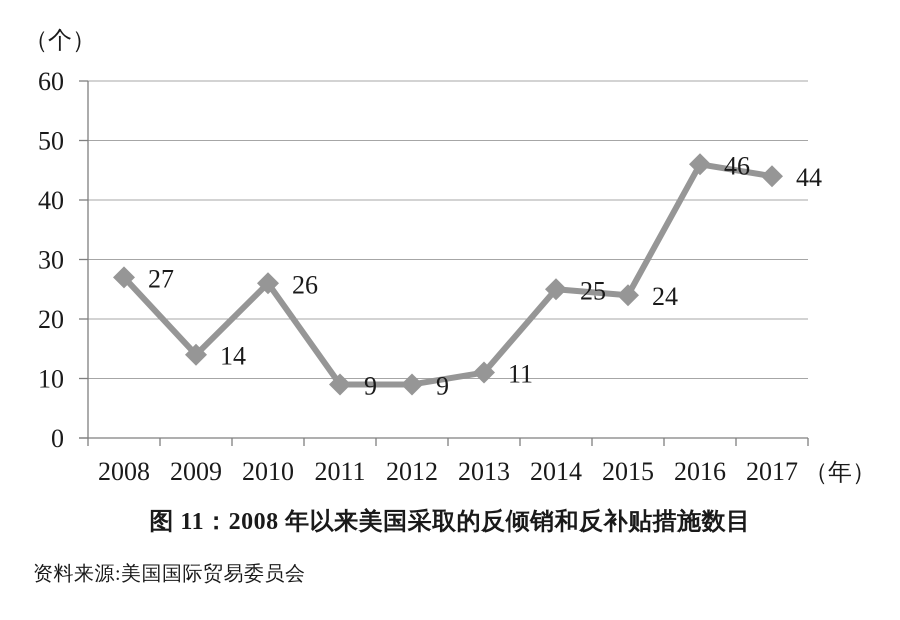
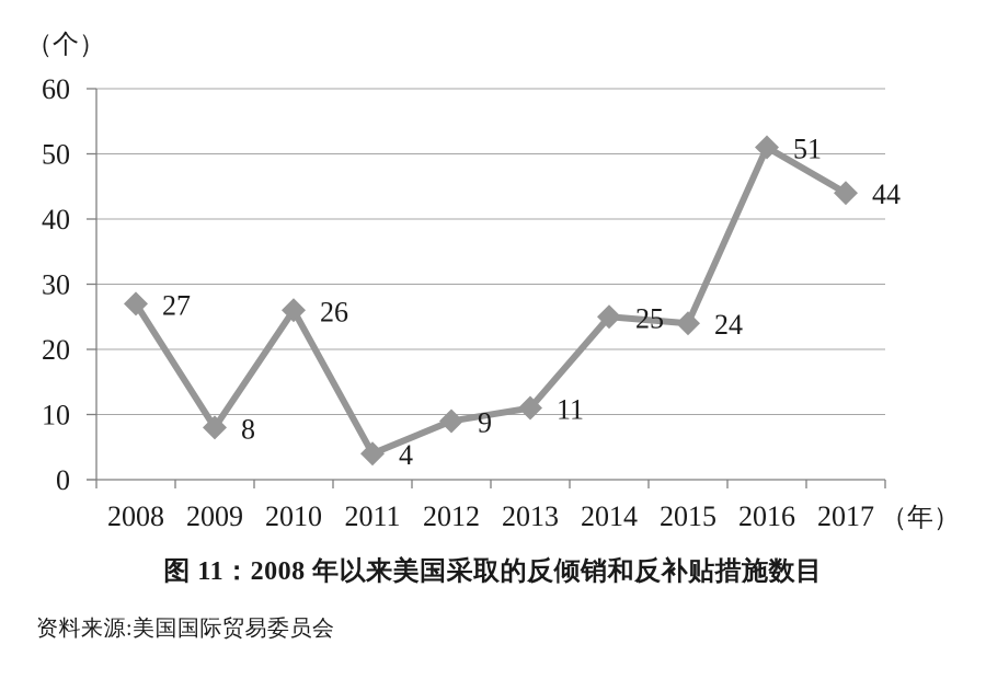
2009: 14 -> 8
2011: 9 -> 4
2016: 46 -> 51
